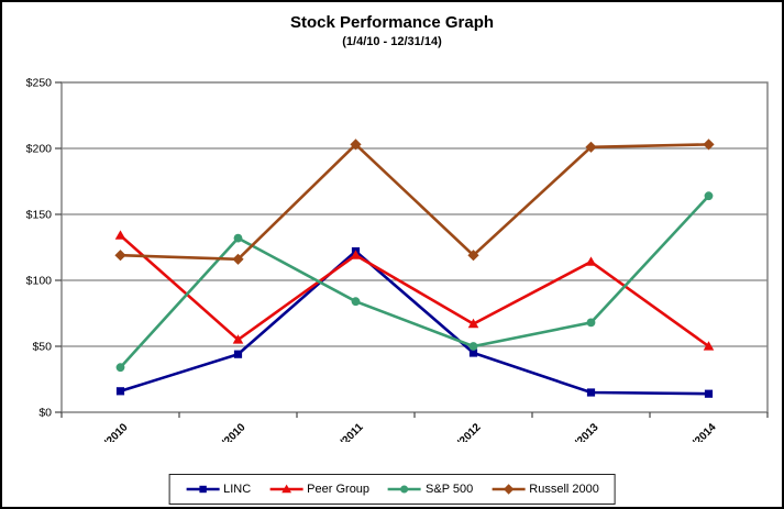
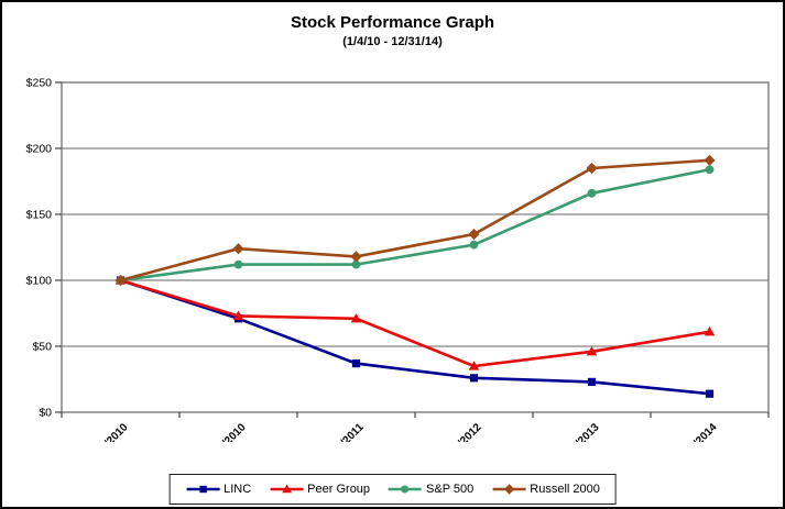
LINC/1/4/2010: $16 -> $100
Peer Group/1/4/2010: $134 -> $100
S&P 500/1/4/2010: $34 -> $100
Russell 2000/1/4/2010: $119 -> $100
LINC/12/31/2010: $44 -> $71
Peer Group/12/31/2010: $55 -> $73
S&P 500/12/31/2010: $132 -> $112
Russell 2000/12/31/2010: $116 -> $124
LINC/12/30/2011: $122 -> $37
Peer Group/12/30/2011: $119 -> $71
S&P 500/12/30/2011: $84 -> $112
Russell 2000/12/30/2011: $203 -> $118
LINC/12/31/2012: $45 -> $26
Peer Group/12/31/2012: $67 -> $35
S&P 500/12/31/2012: $50 -> $127
Russell 2000/12/31/2012: $119 -> $135
LINC/12/31/2013: $15 -> $23
Peer Group/12/31/2013: $114 -> $46
S&P 500/12/31/2013: $68 -> $166
Russell 2000/12/31/2013: $201 -> $185
Peer Group/12/31/2014: $50 -> $61
S&P 500/12/31/2014: $164 -> $184
Russell 2000/12/31/2014: $203 -> $191
